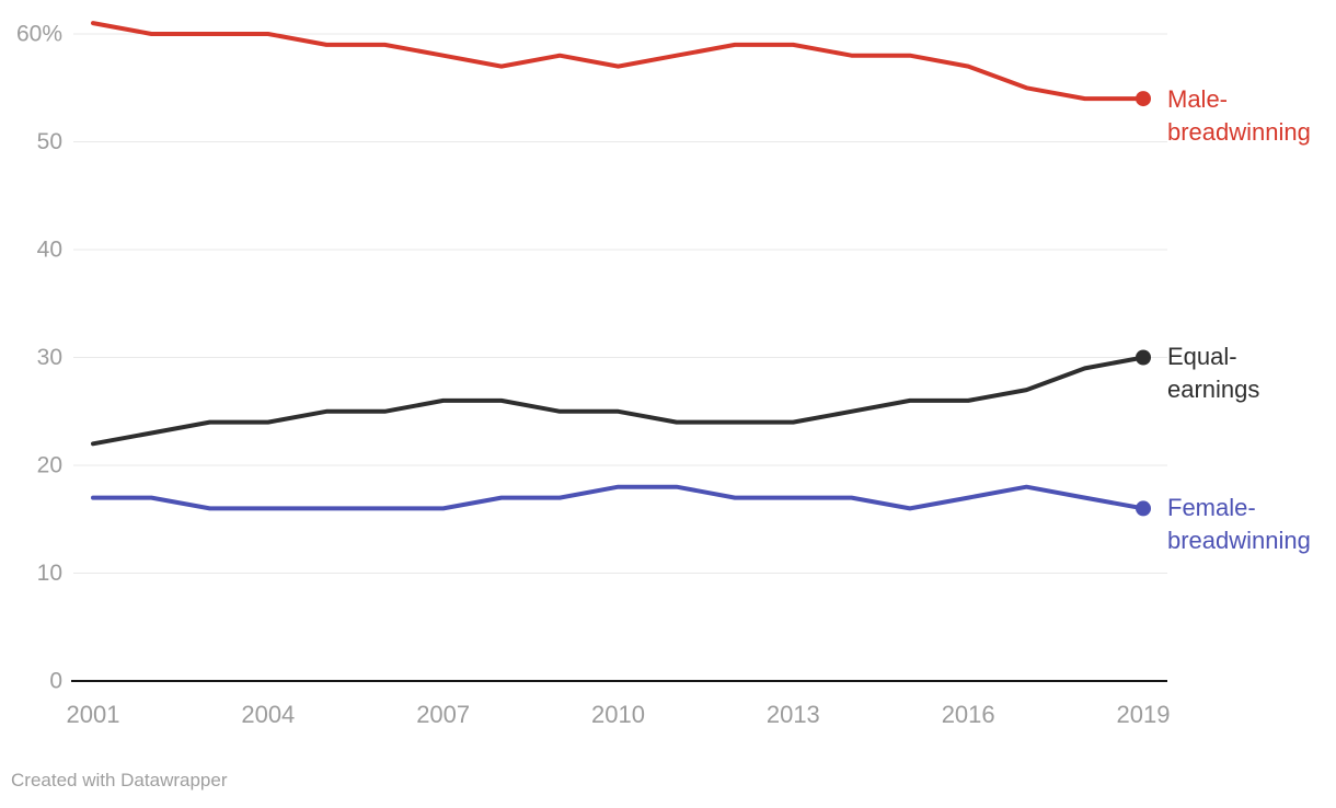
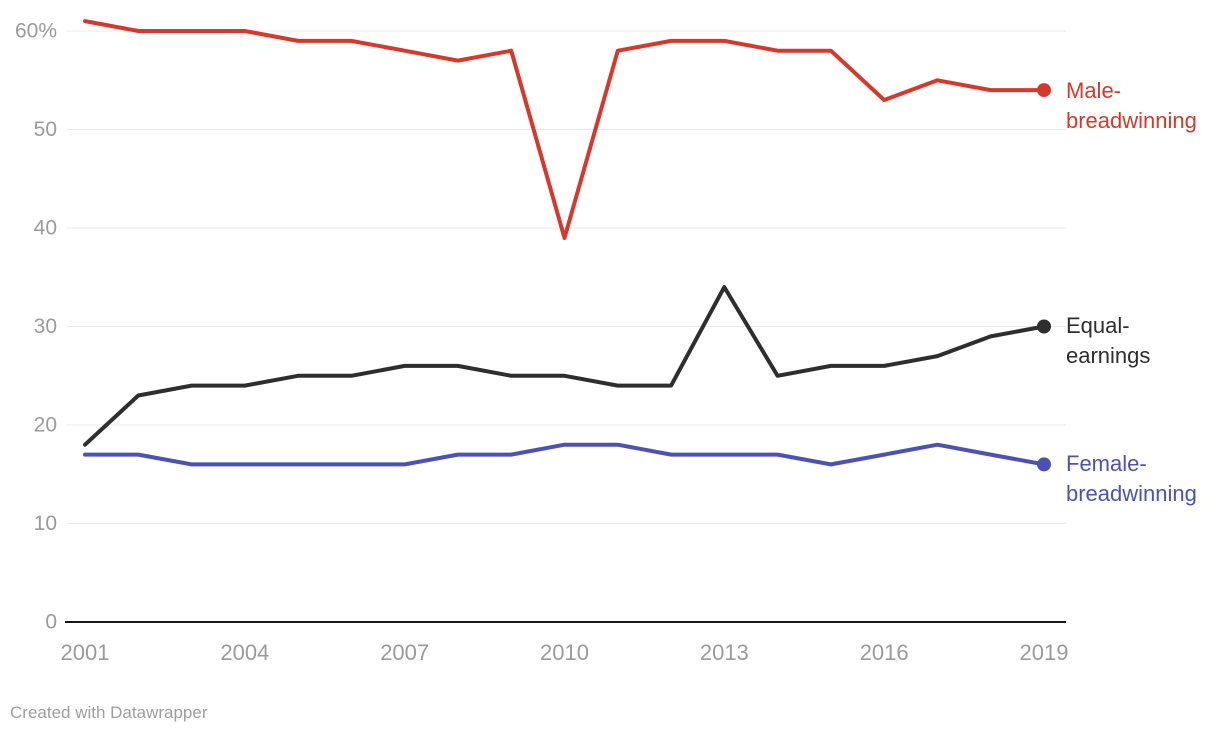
Equal-earnings/2001: 22% -> 18%
Male-breadwinning/2010: 57% -> 39%
Equal-earnings/2013: 24% -> 34%
Male-breadwinning/2016: 57% -> 53%
